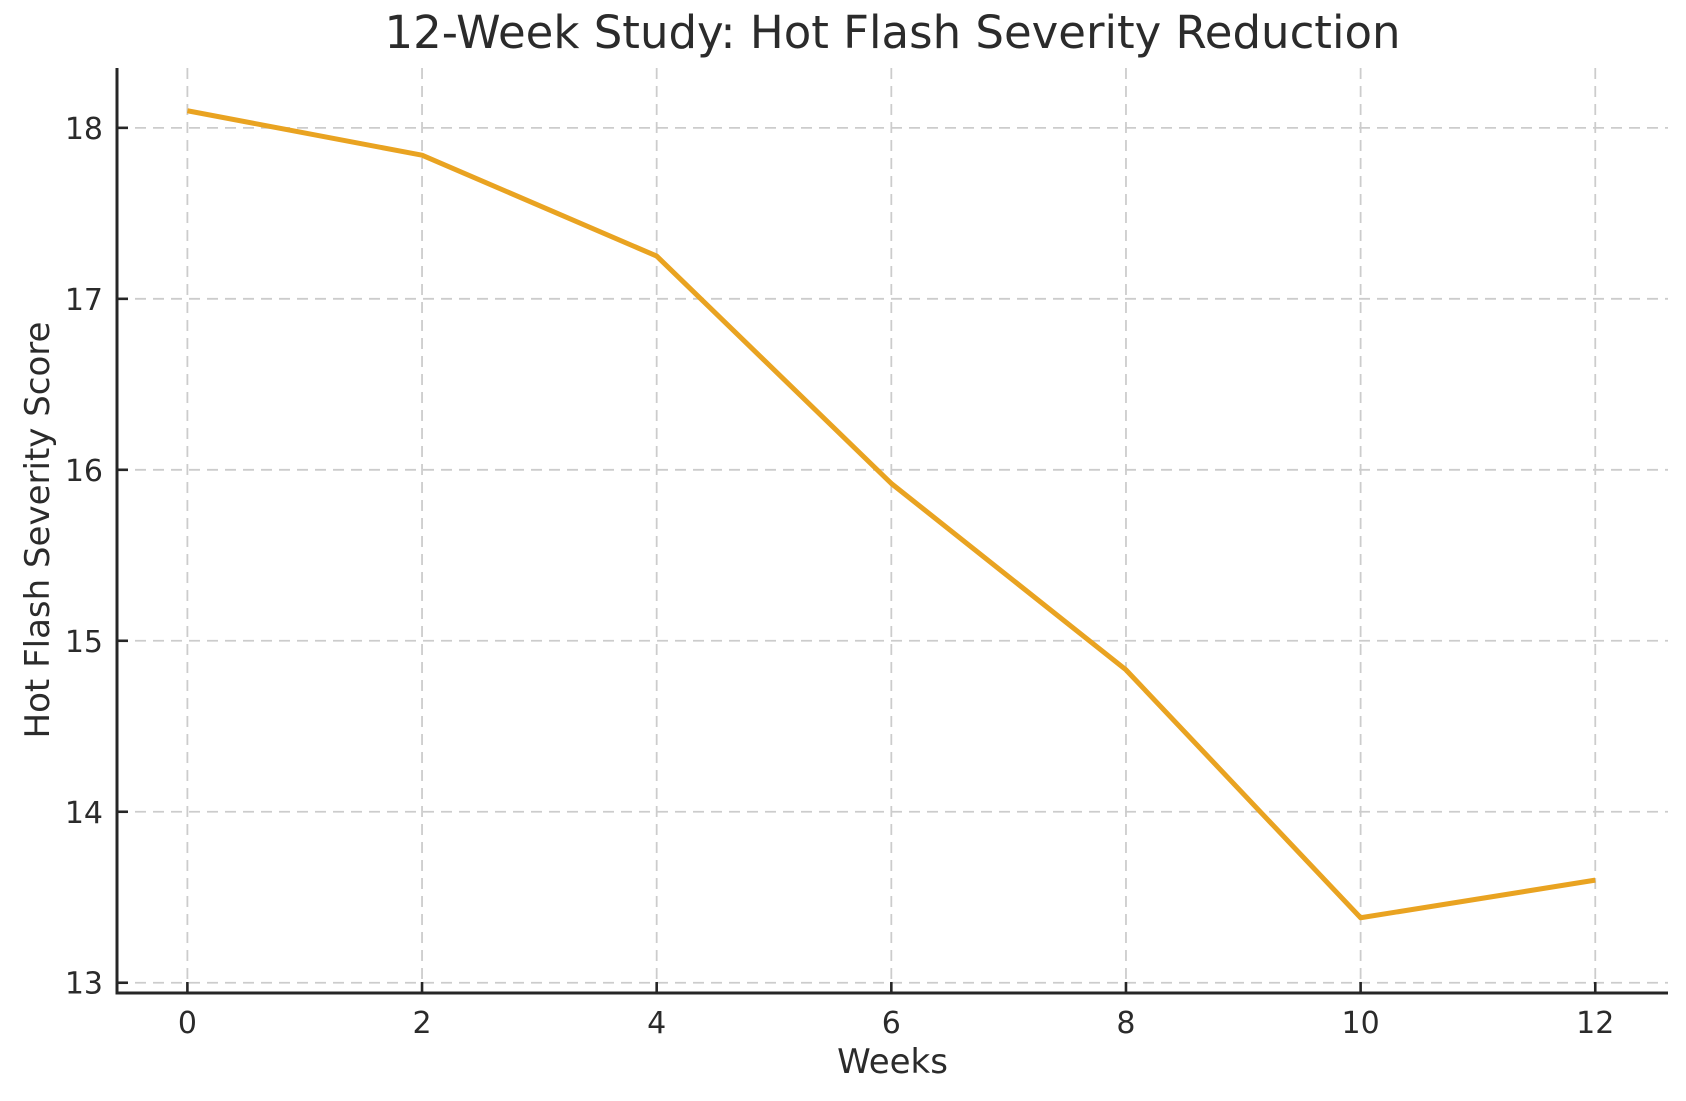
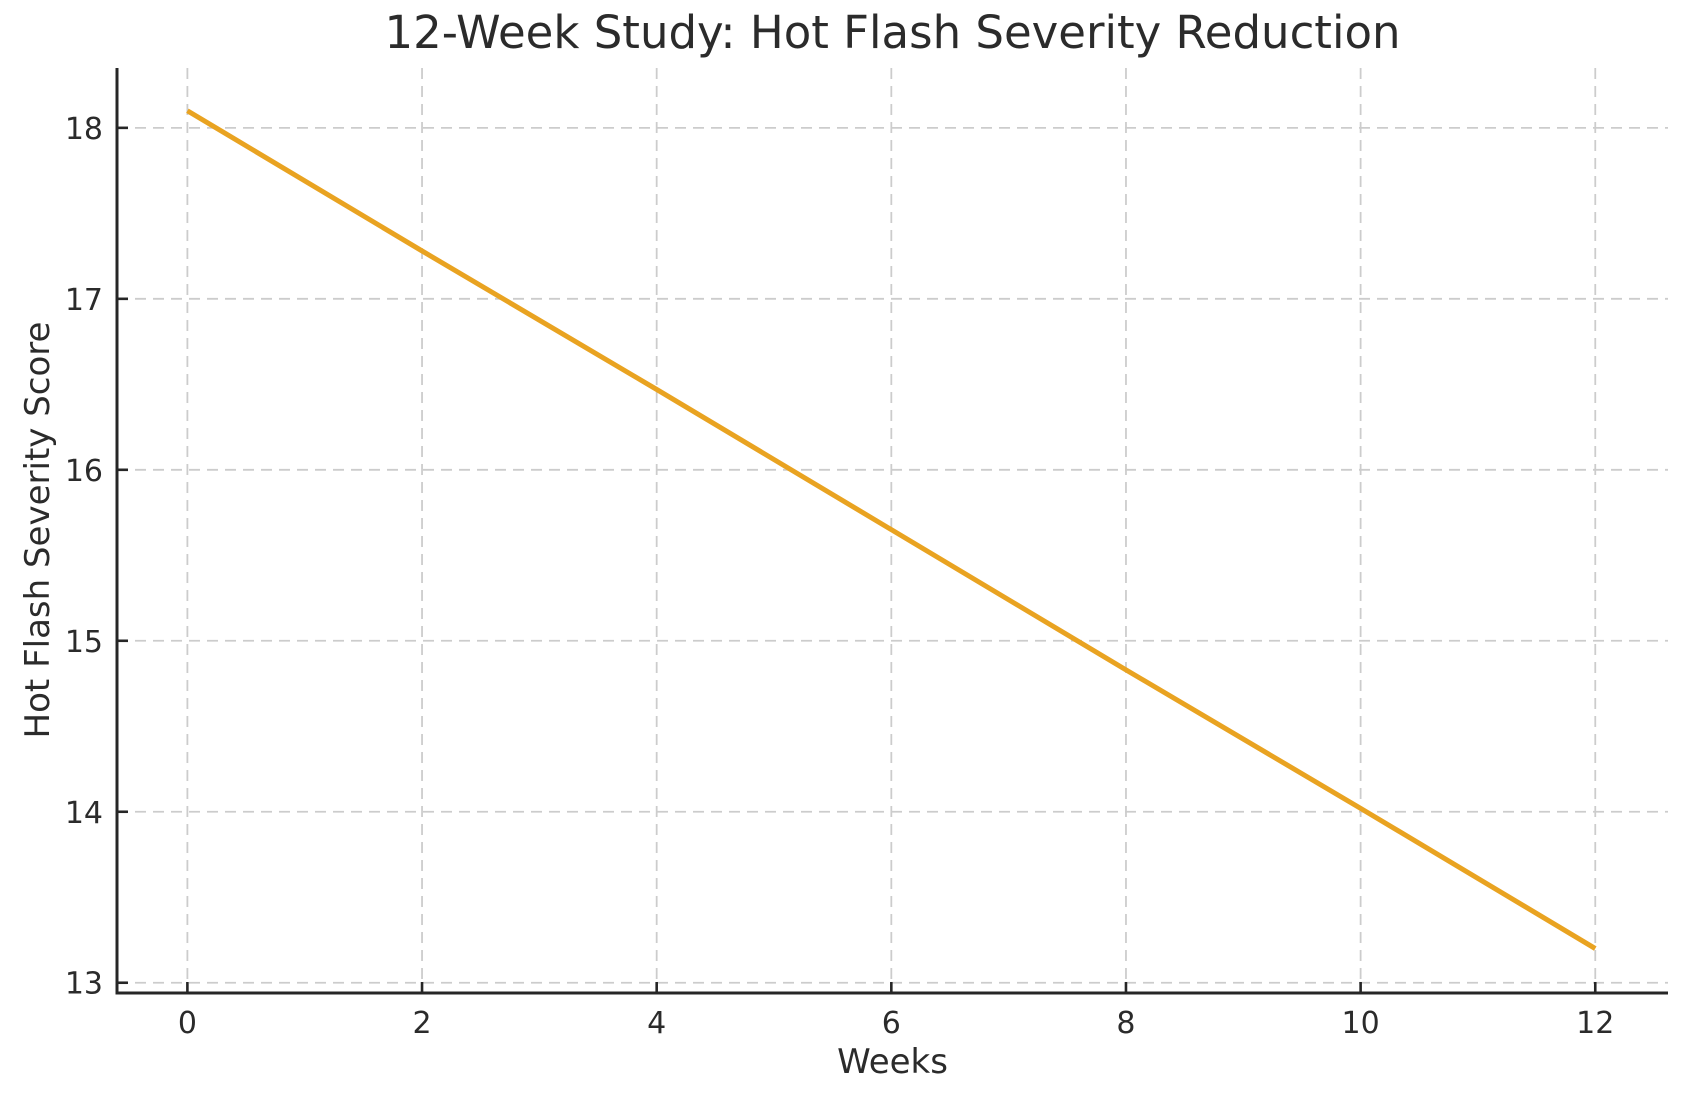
2: 17.84 -> 17.28
4: 17.25 -> 16.47
6: 15.92 -> 15.65
10: 13.38 -> 14.02
12: 13.60 -> 13.20
